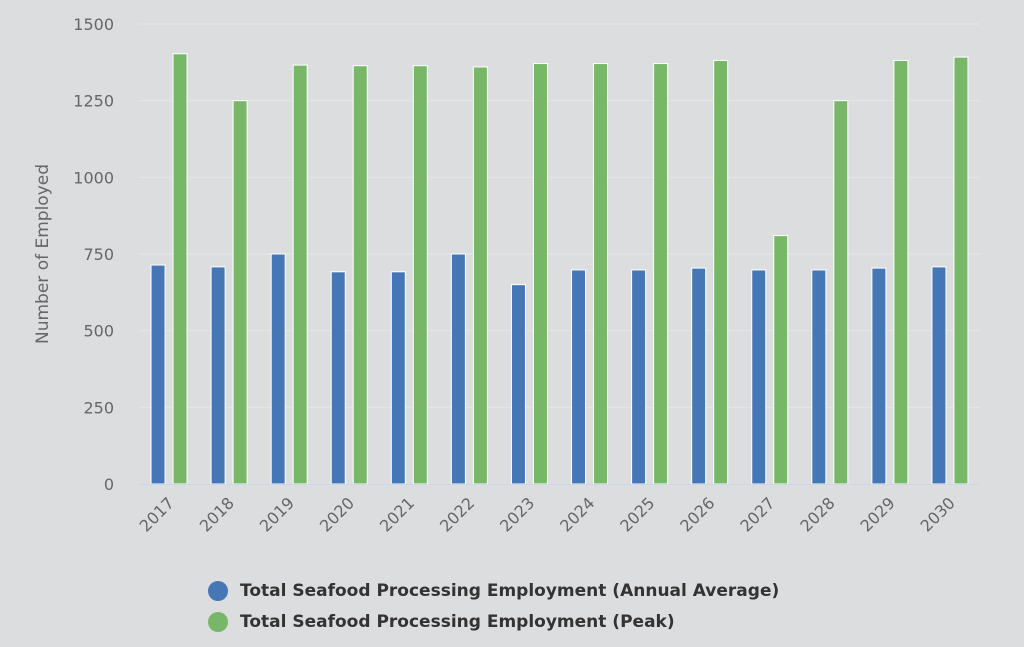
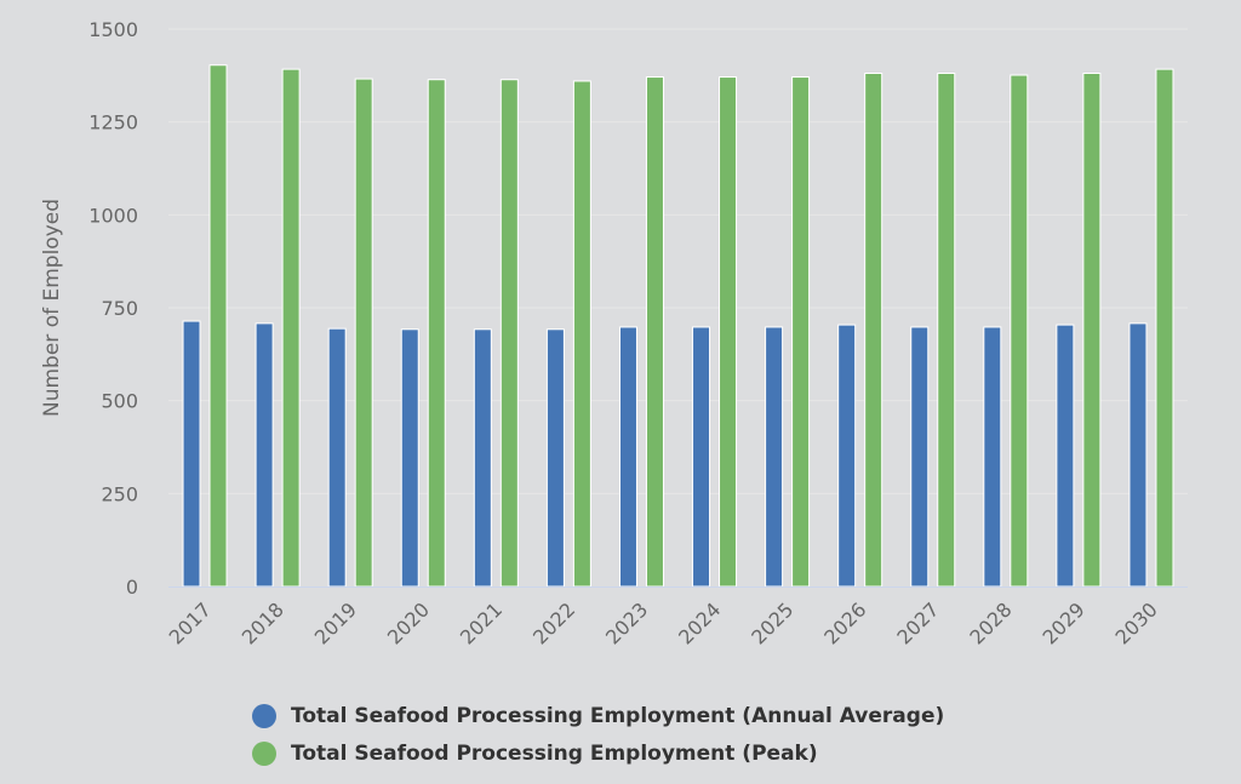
Total Seafood Processing Employment (Peak)/2018: 1250 -> 1390
Total Seafood Processing Employment (Annual Average)/2019: 750 -> 690
Total Seafood Processing Employment (Annual Average)/2022: 750 -> 690
Total Seafood Processing Employment (Annual Average)/2023: 650 -> 700
Total Seafood Processing Employment (Peak)/2027: 810 -> 1380
Total Seafood Processing Employment (Peak)/2028: 1250 -> 1380
